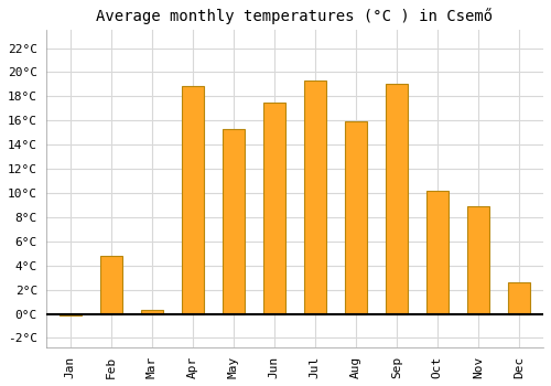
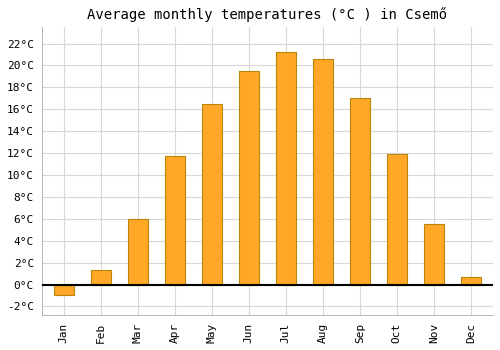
Jan: -0.1°C -> -1.0°C
Feb: 4.8°C -> 1.3°C
Mar: 0.3°C -> 6.0°C
Apr: 18.9°C -> 11.7°C
May: 15.3°C -> 16.5°C
Jun: 17.5°C -> 19.5°C
Jul: 19.3°C -> 21.2°C
Aug: 15.9°C -> 20.6°C
Sep: 19.0°C -> 17.0°C
Oct: 10.2°C -> 11.9°C
Nov: 8.9°C -> 5.5°C
Dec: 2.6°C -> 0.7°C
